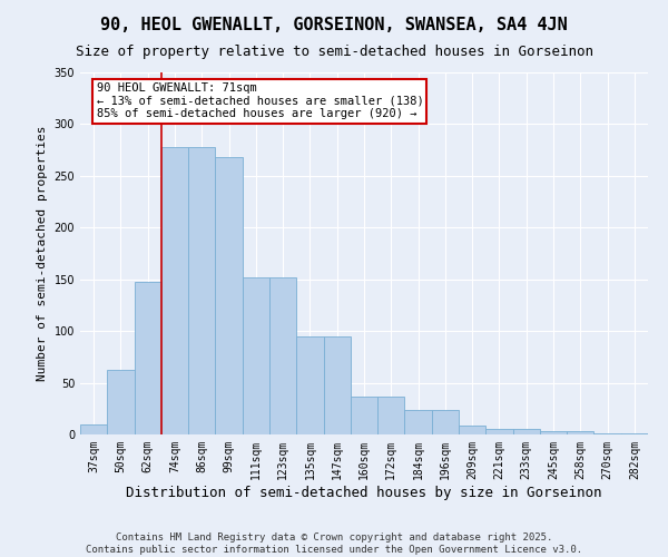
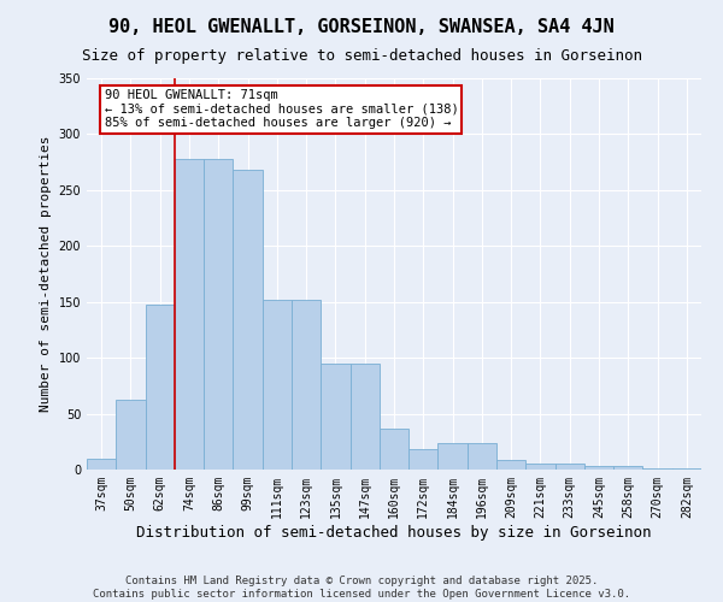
172sqm: 37 -> 18
